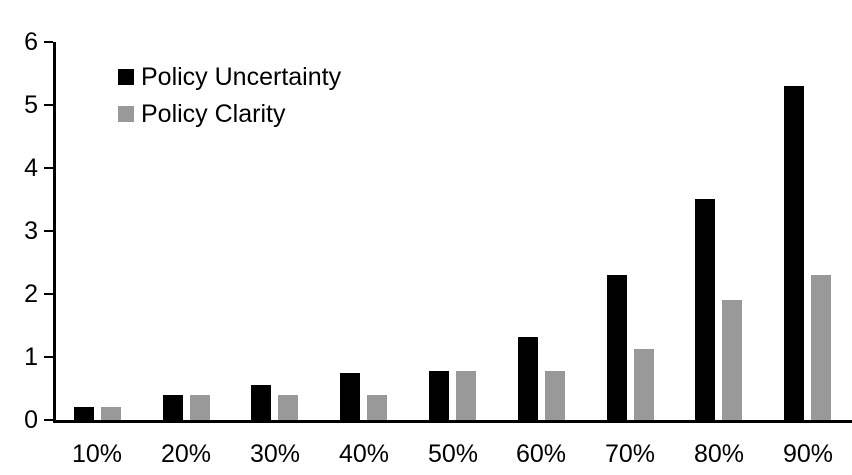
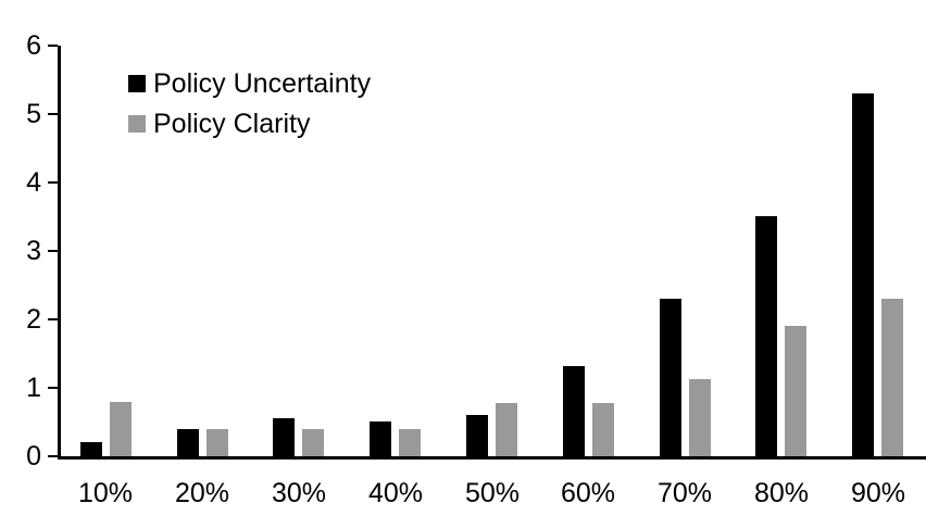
Policy Clarity/10%: 0.2 -> 0.8
Policy Uncertainty/40%: 0.8 -> 0.5
Policy Uncertainty/50%: 0.8 -> 0.6
